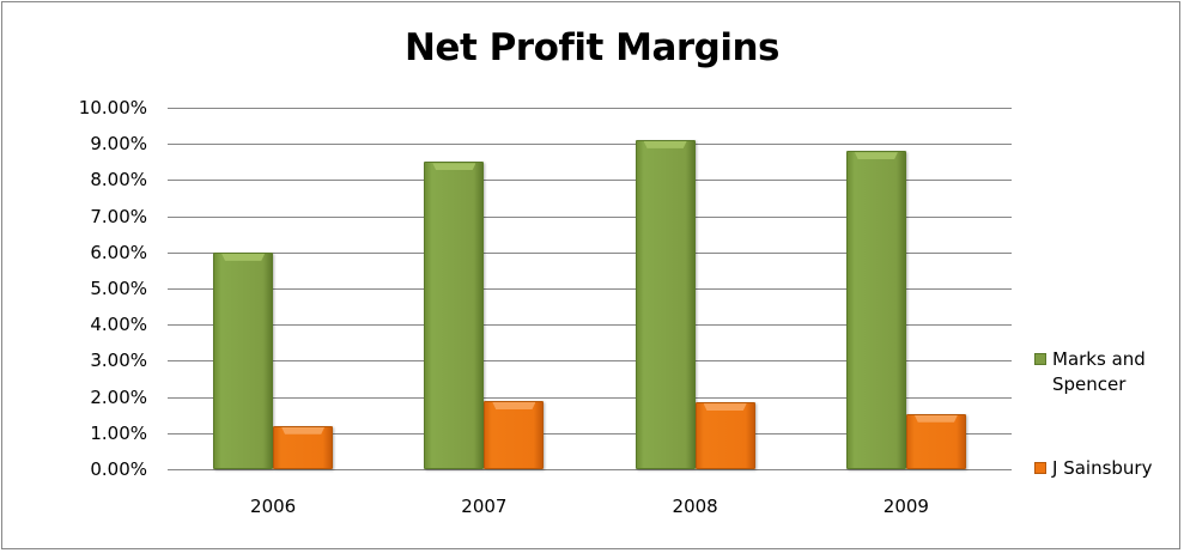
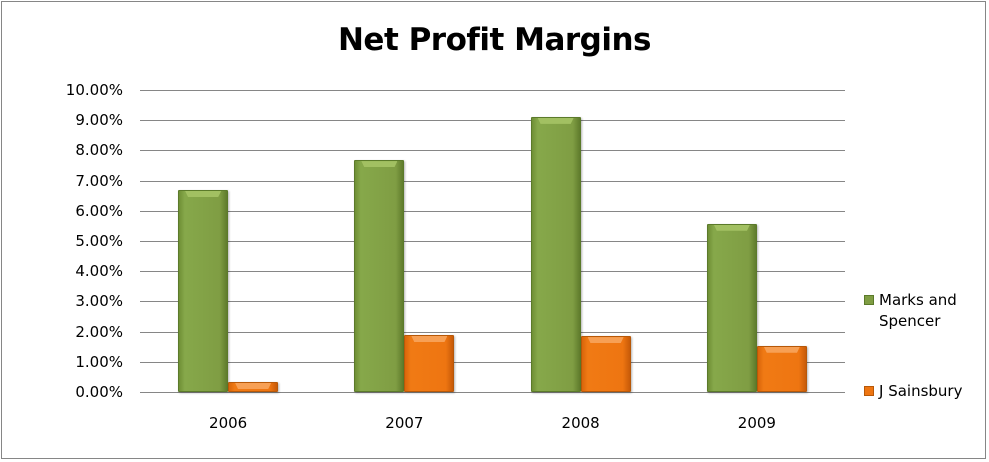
Marks and Spencer/2006: 6.0% -> 6.7%
J Sainsbury/2006: 1.2% -> 0.3%
Marks and Spencer/2007: 8.5% -> 7.7%
Marks and Spencer/2009: 8.8% -> 5.6%
